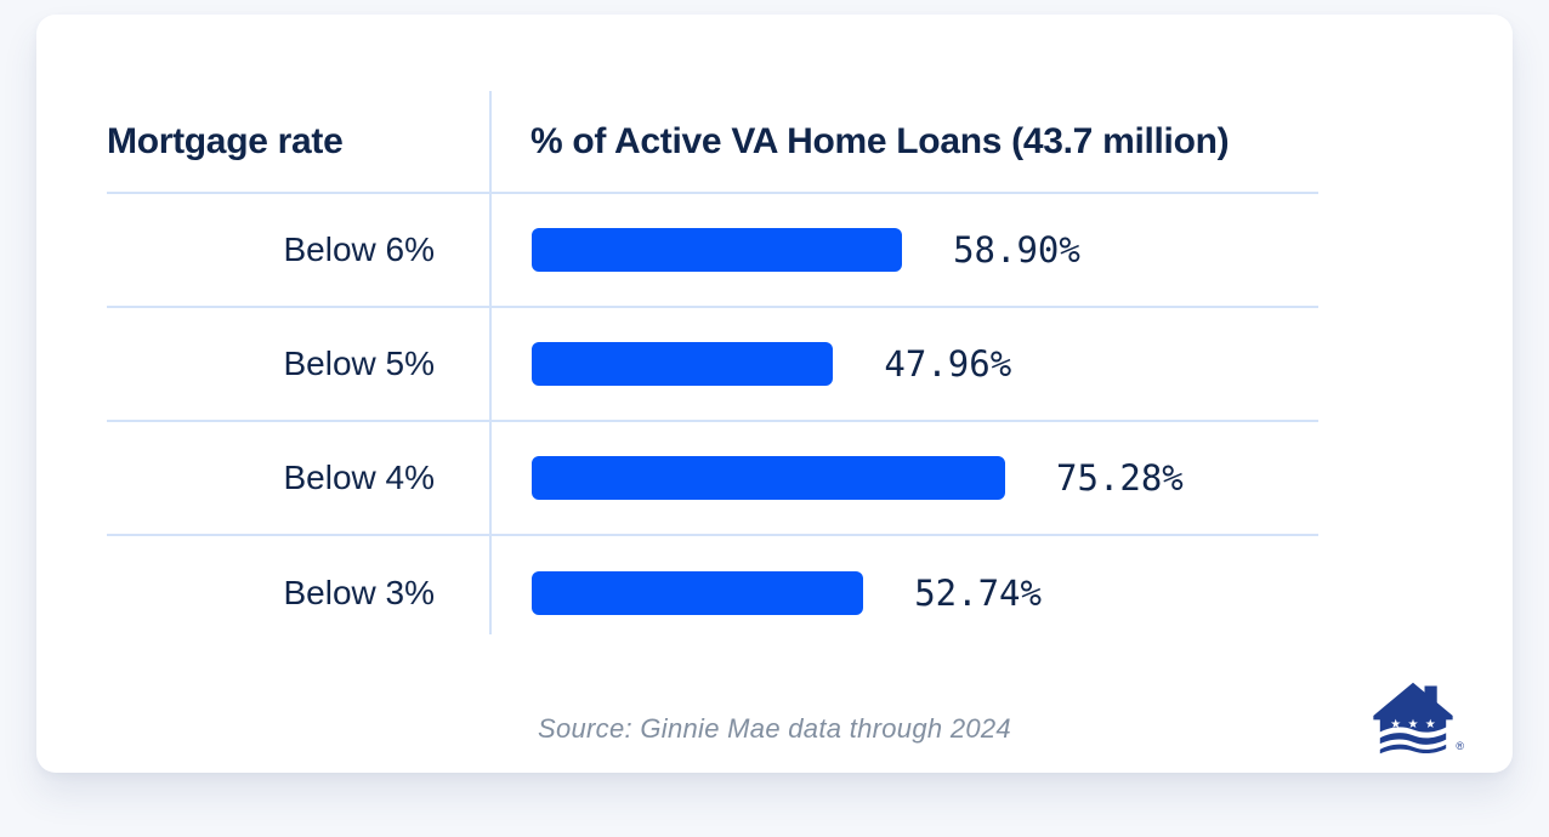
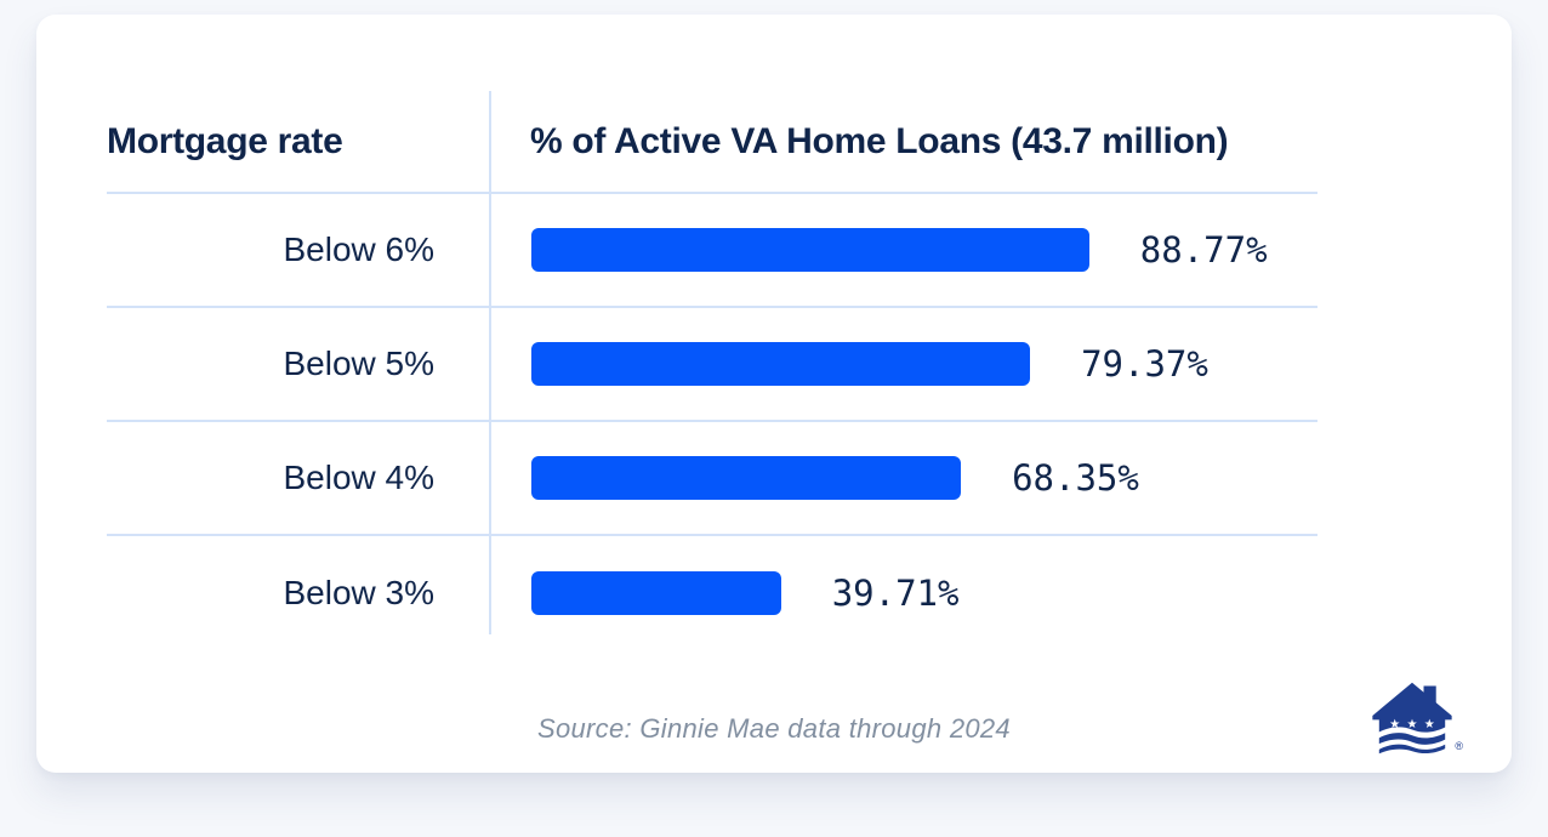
Below 6%: 58.90% -> 88.77%
Below 5%: 47.96% -> 79.37%
Below 4%: 75.28% -> 68.35%
Below 3%: 52.74% -> 39.71%
